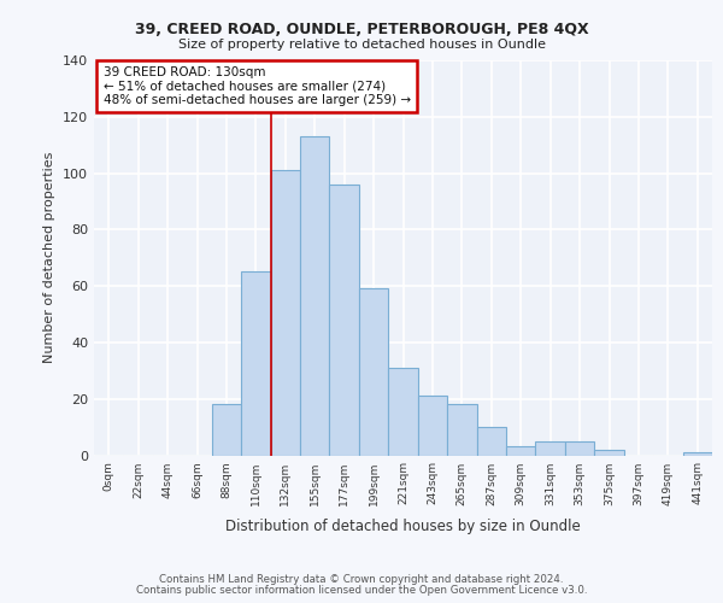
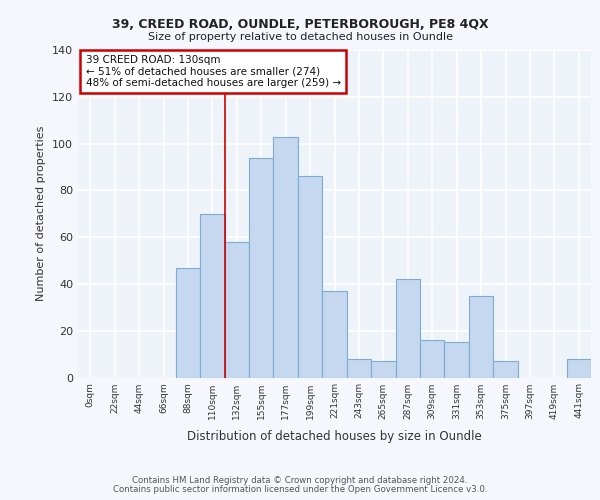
88sqm: 18 -> 47
110sqm: 65 -> 70
132sqm: 101 -> 58
155sqm: 113 -> 94
177sqm: 96 -> 103
199sqm: 59 -> 86
221sqm: 31 -> 37
243sqm: 21 -> 8
265sqm: 18 -> 7
287sqm: 10 -> 42
309sqm: 3 -> 16
331sqm: 5 -> 15
353sqm: 5 -> 35
375sqm: 2 -> 7
441sqm: 1 -> 8
